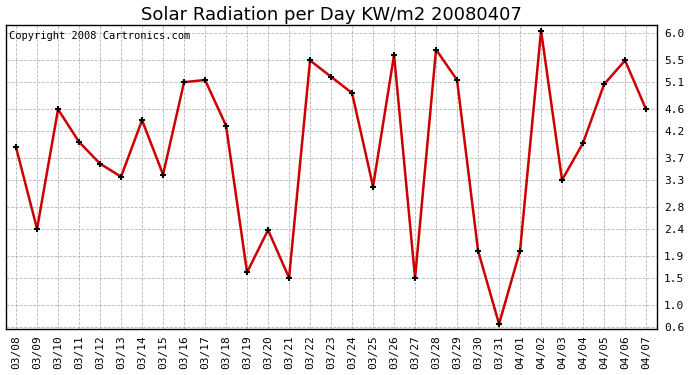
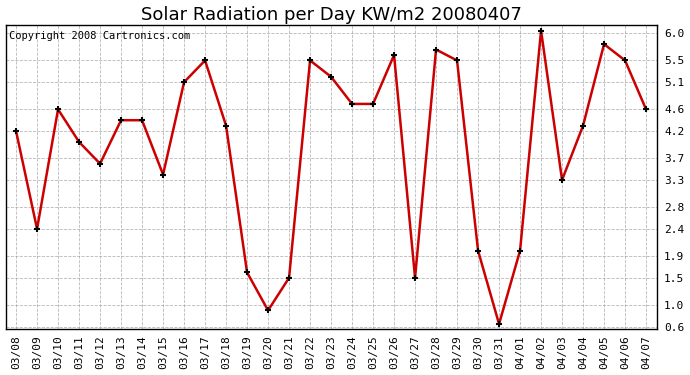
03/08: 3.90 -> 4.20
03/13: 3.36 -> 4.40
03/17: 5.14 -> 5.50
03/20: 2.38 -> 0.90
03/24: 4.90 -> 4.70
03/25: 3.18 -> 4.70
03/29: 5.14 -> 5.50
04/04: 3.98 -> 4.30
04/05: 5.06 -> 5.80
